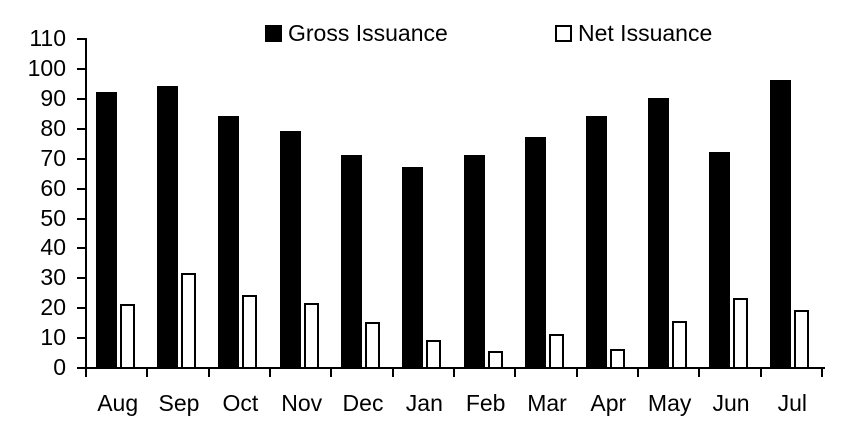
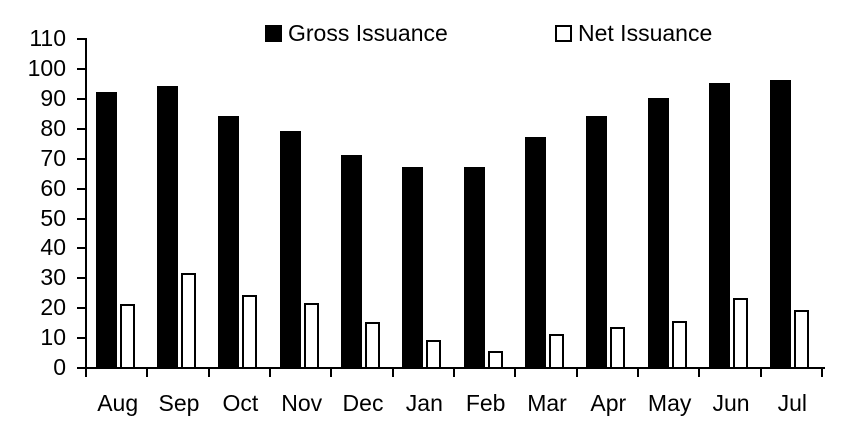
Gross Issuance/Feb: 71 -> 67
Net Issuance/Apr: 6 -> 14
Gross Issuance/Jun: 72 -> 95
